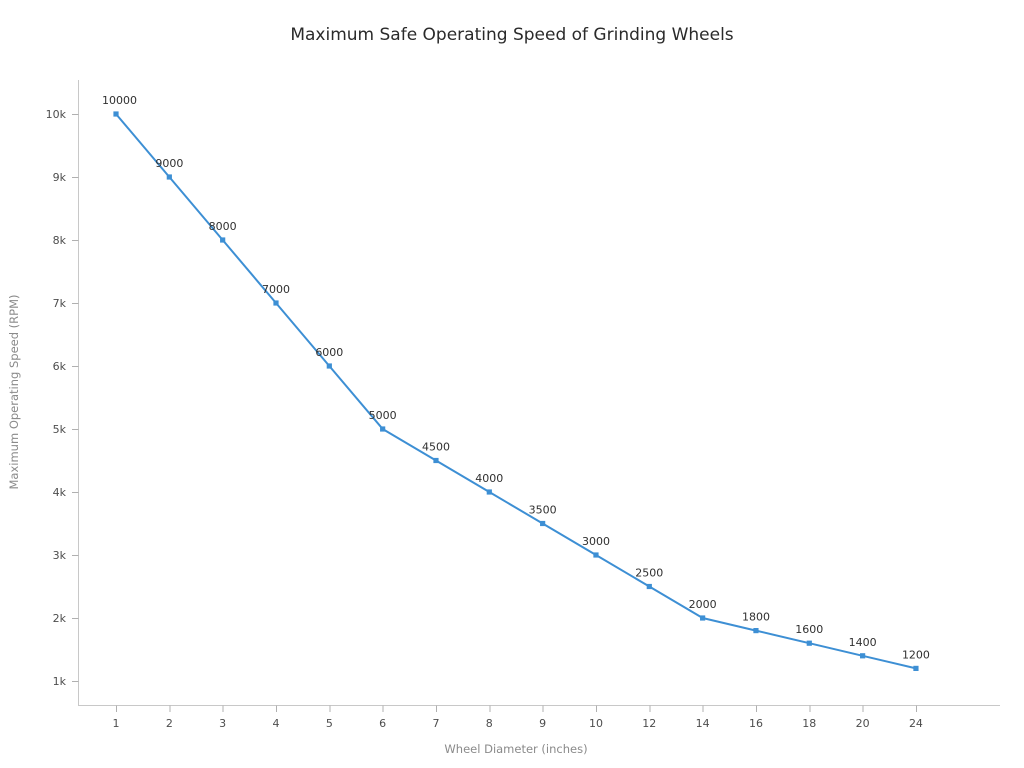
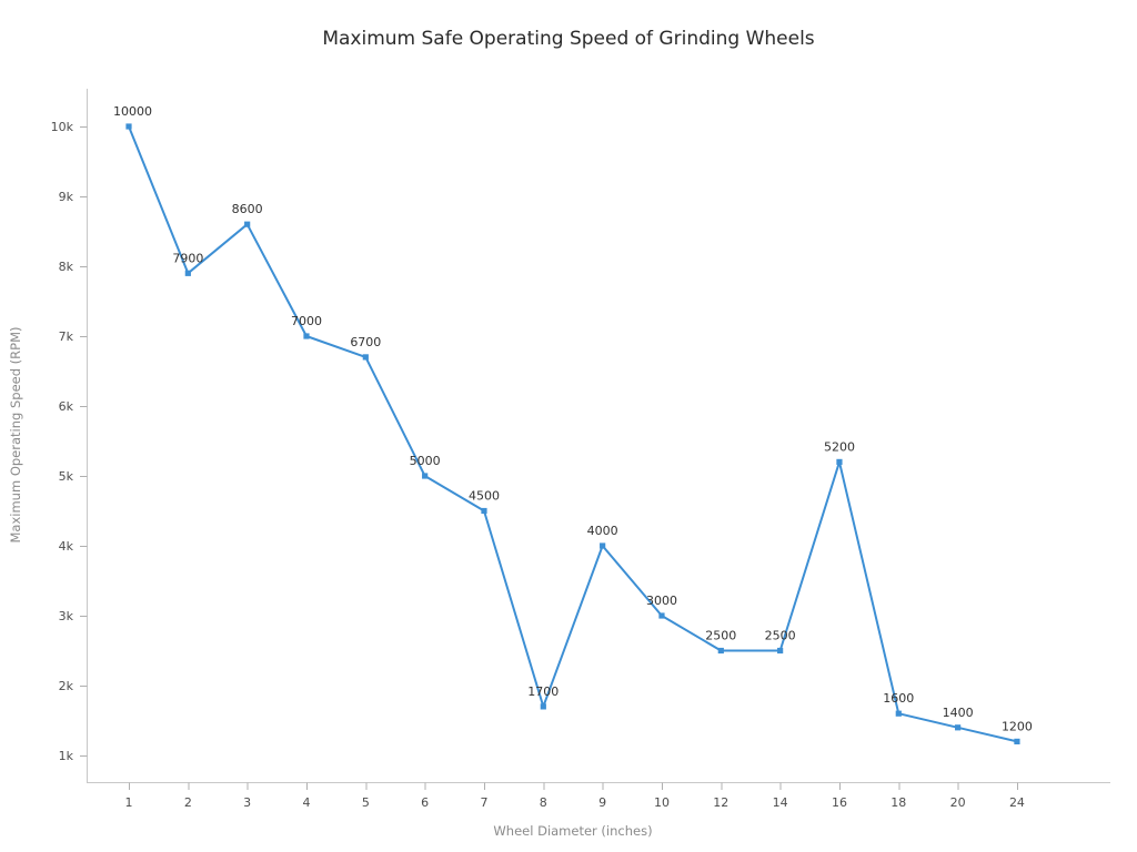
2: 9000 -> 7900
3: 8000 -> 8600
5: 6000 -> 6700
8: 4000 -> 1700
9: 3500 -> 4000
14: 2000 -> 2500
16: 1800 -> 5200
